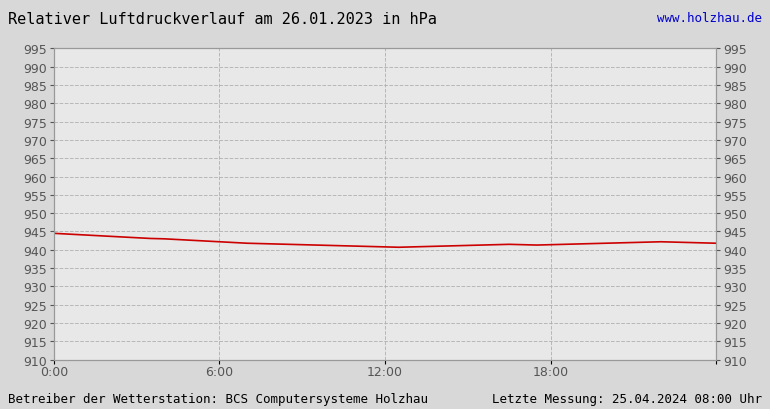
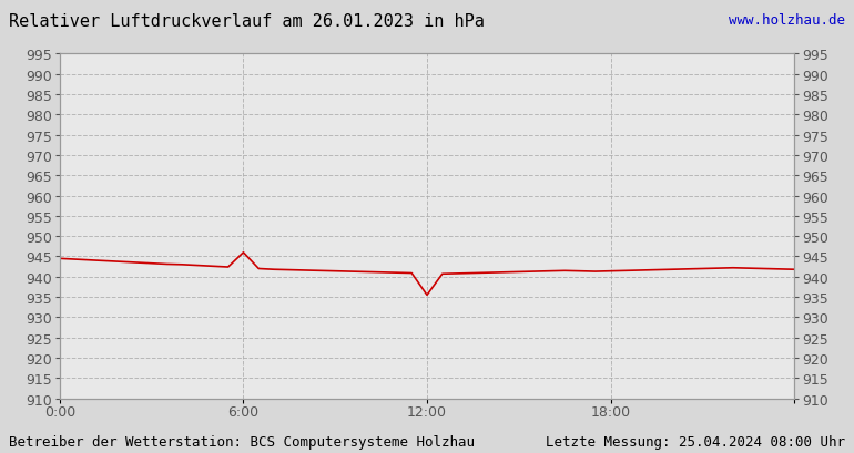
6:00: 942.2 -> 946.0
12:00: 940.8 -> 935.5
